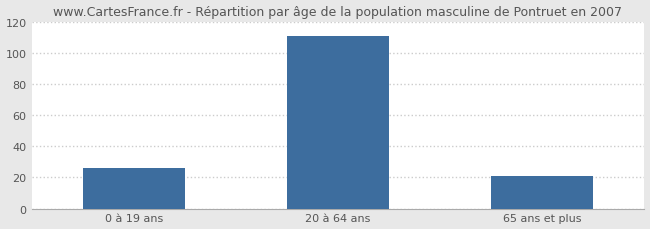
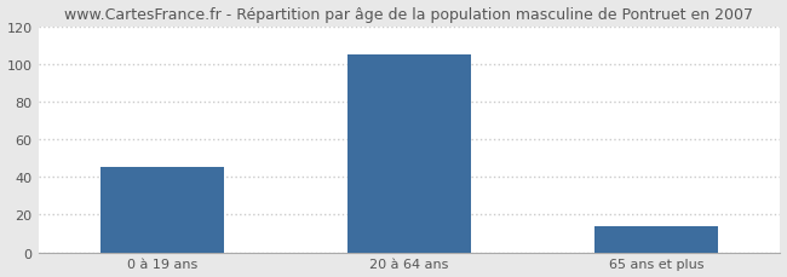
0 à 19 ans: 26 -> 45
20 à 64 ans: 111 -> 105
65 ans et plus: 21 -> 14
